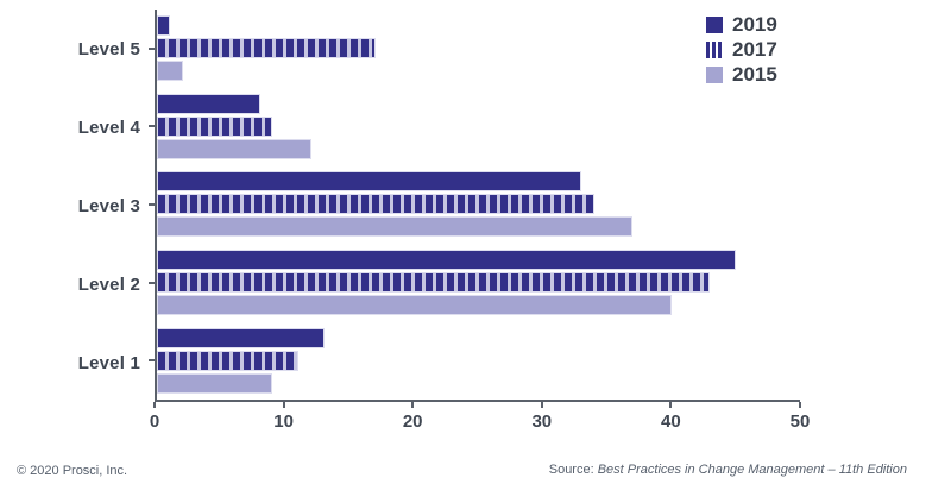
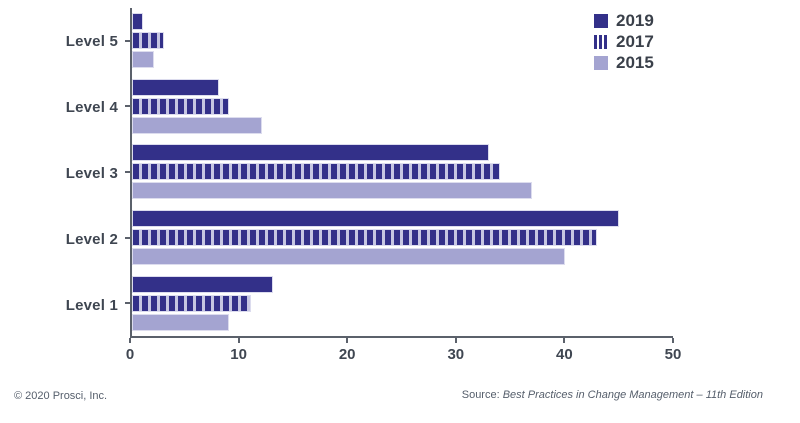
2017/Level 5: 17 -> 3
